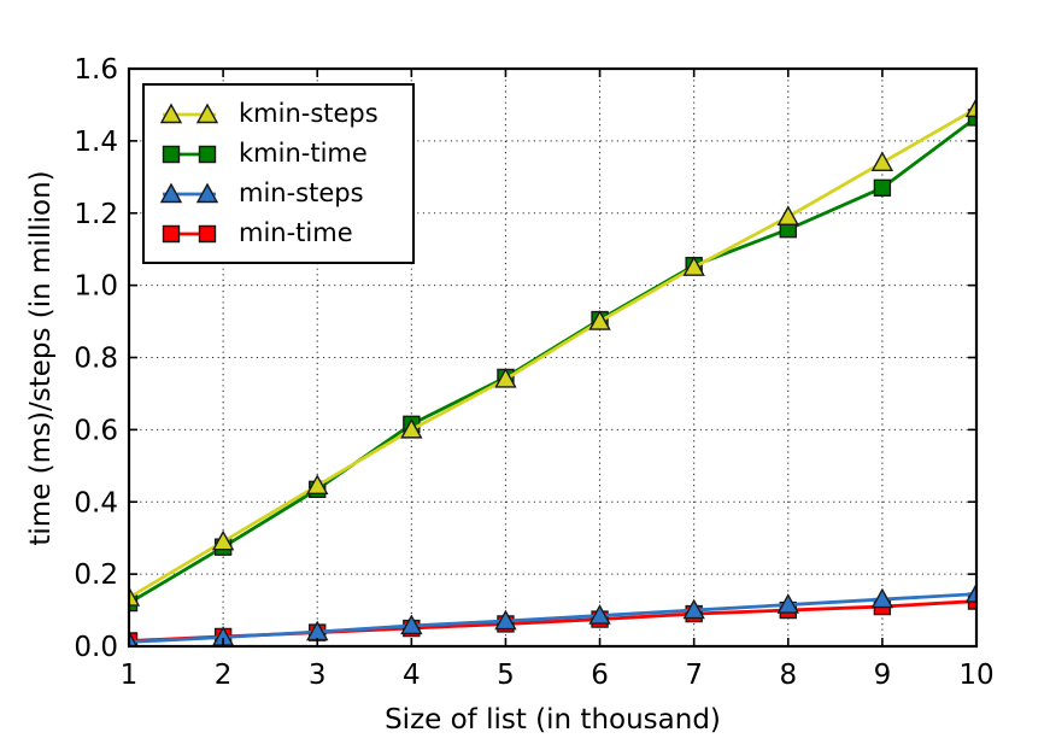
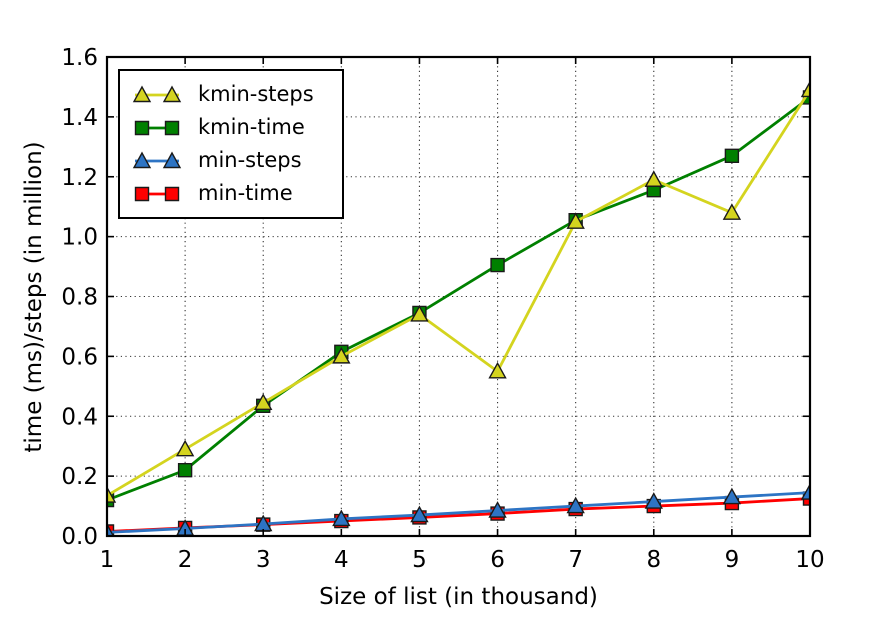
kmin-time/2: 0.28 -> 0.22
kmin-steps/6: 0.90 -> 0.55
kmin-steps/9: 1.34 -> 1.08
